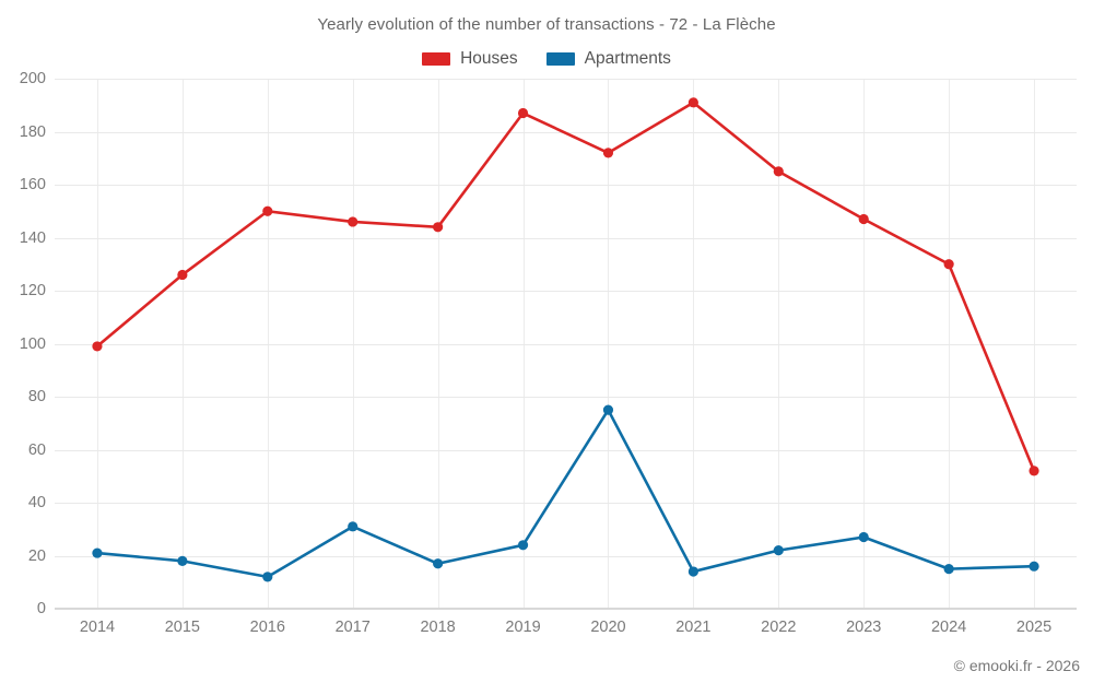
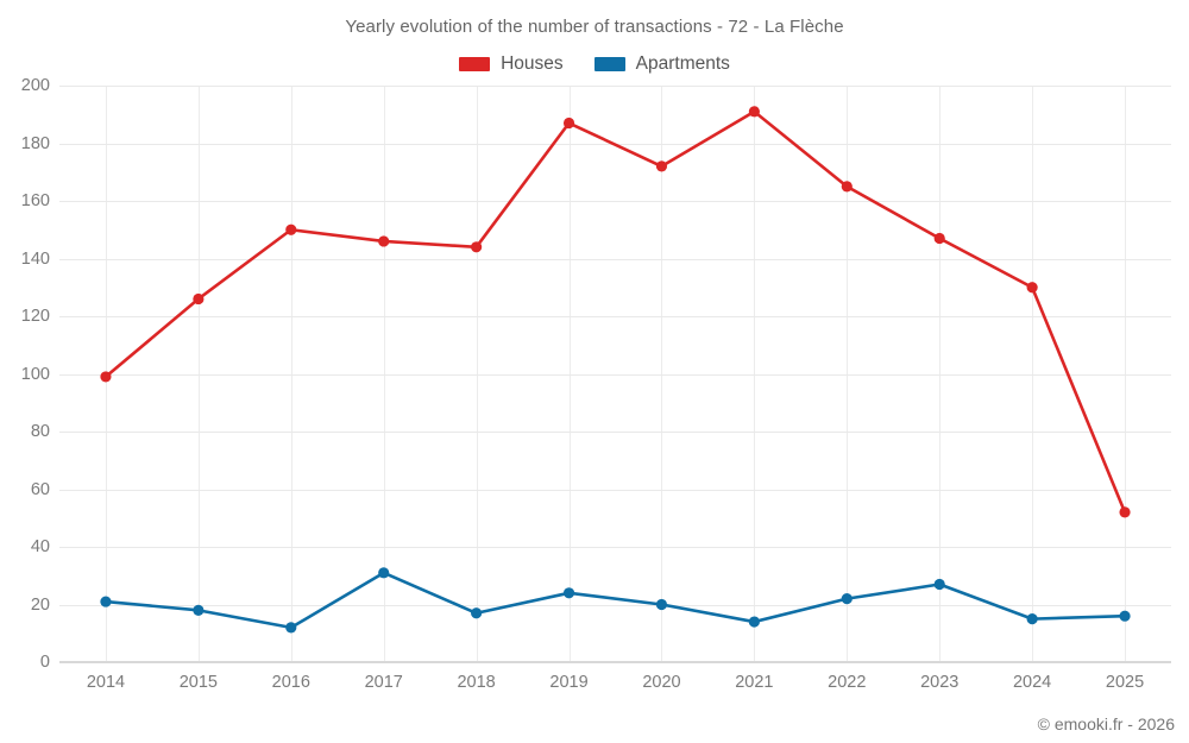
Apartments/2020: 75 -> 20
